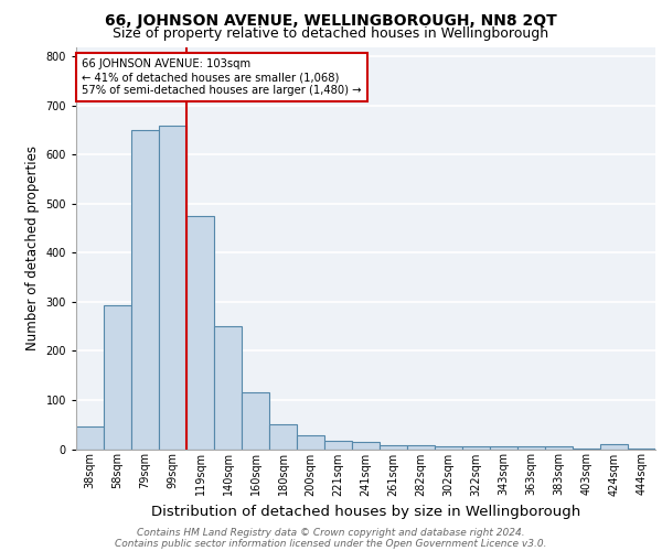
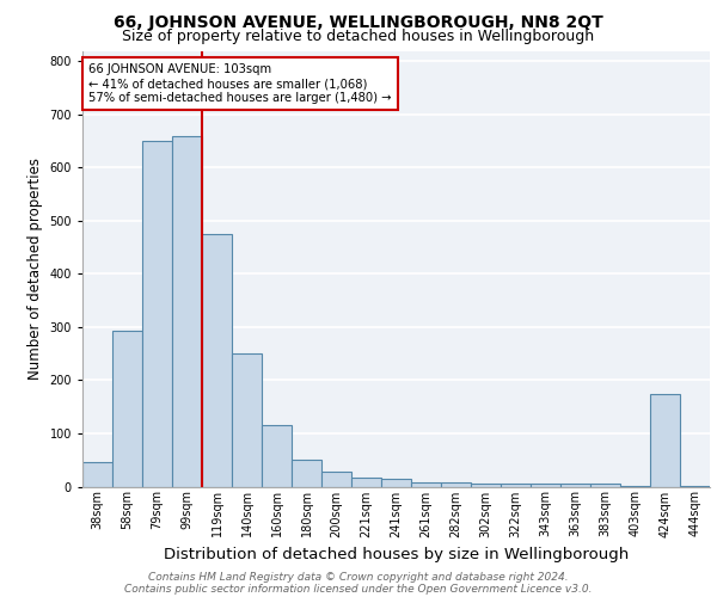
424sqm: 9 -> 175
